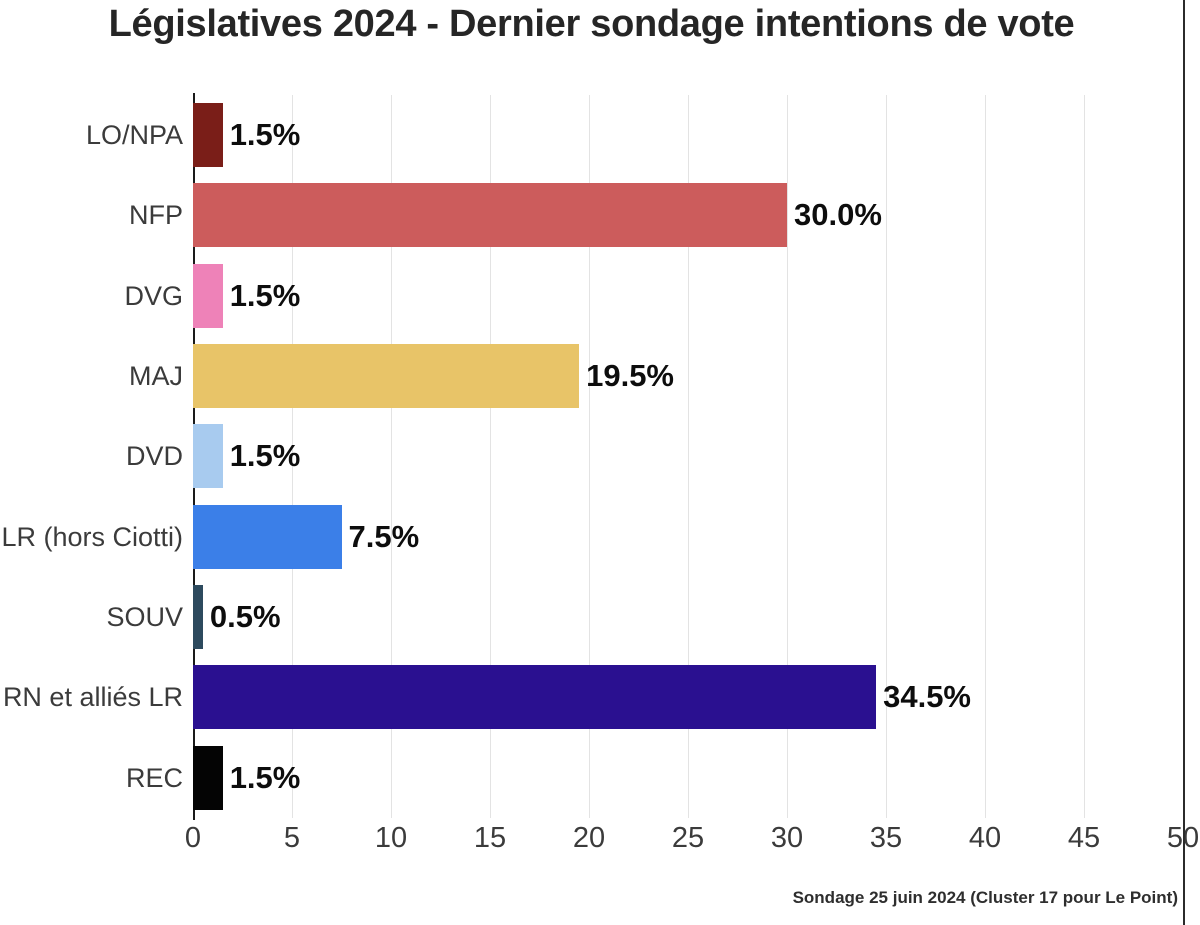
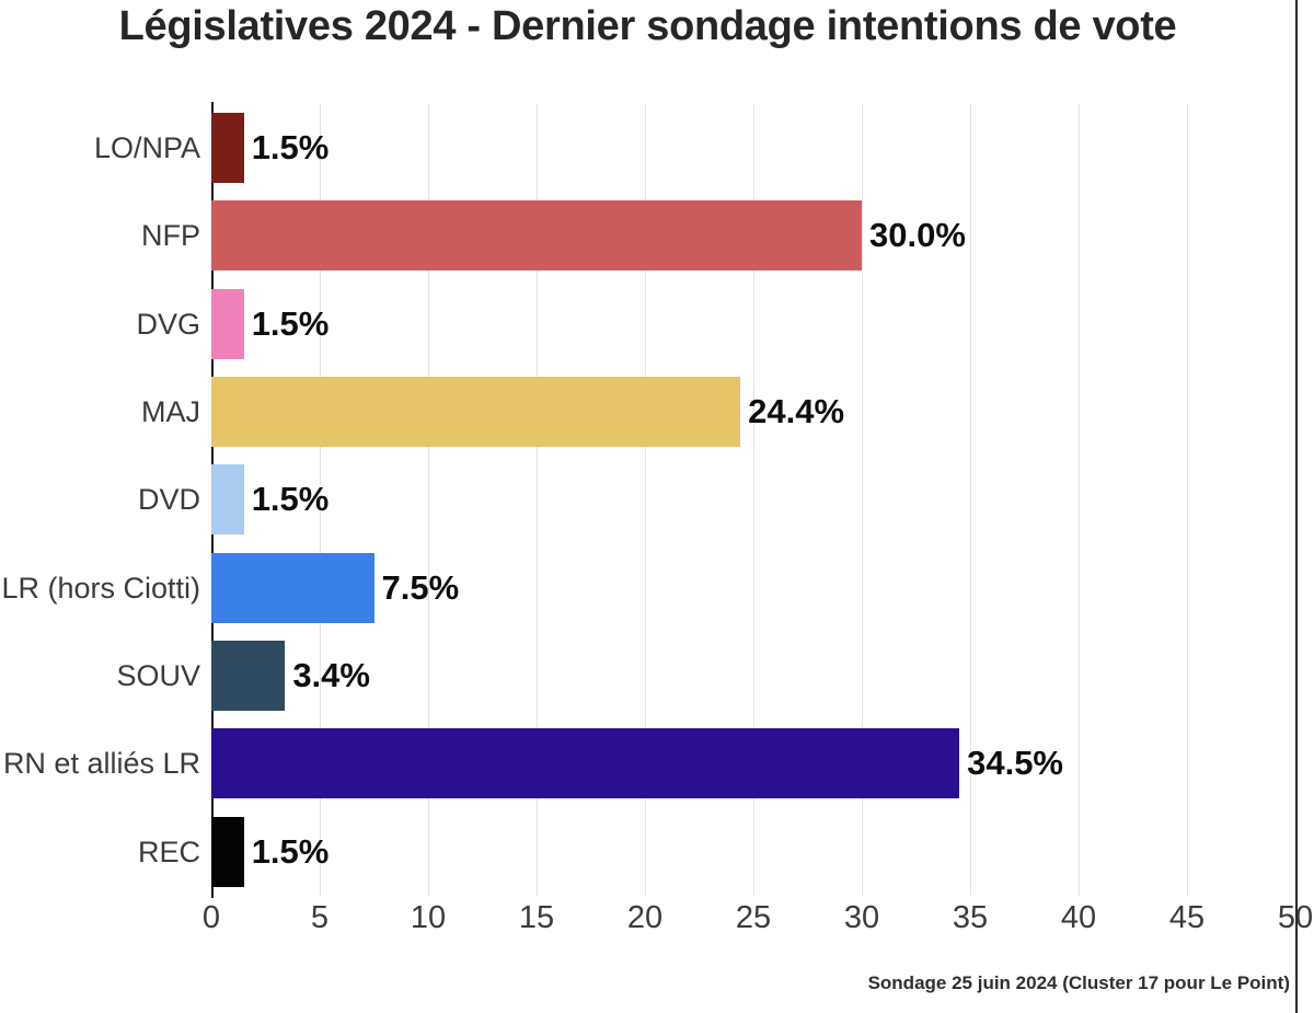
MAJ: 19.5% -> 24.4%
SOUV: 0.5% -> 3.4%
